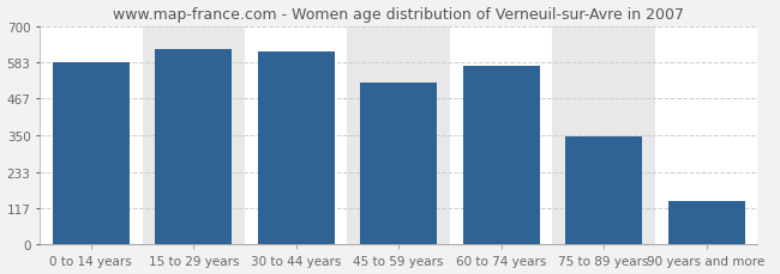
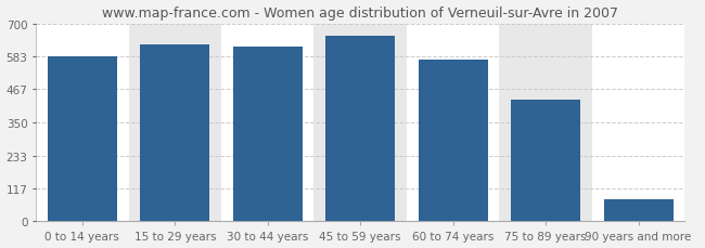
45 to 59 years: 520 -> 655
75 to 89 years: 345 -> 430
90 years and more: 140 -> 80
